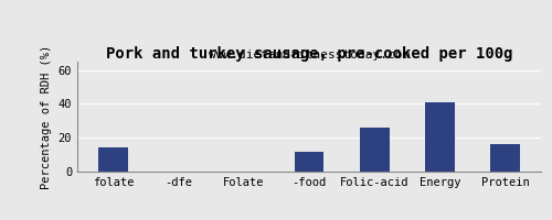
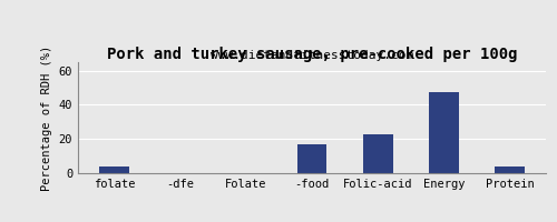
folate: 14 -> 4
-food: 12 -> 17
Folic-acid: 26 -> 22
Energy: 41 -> 48
Protein: 16 -> 4
